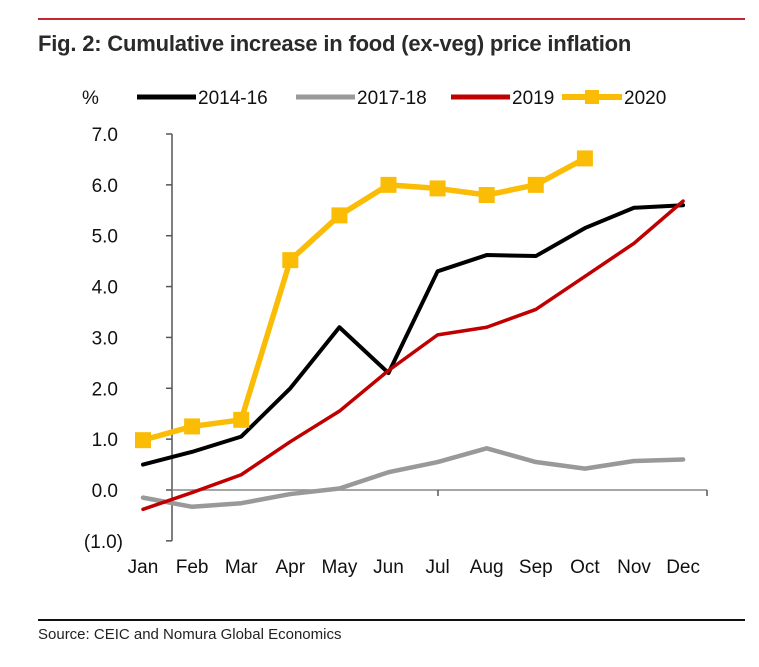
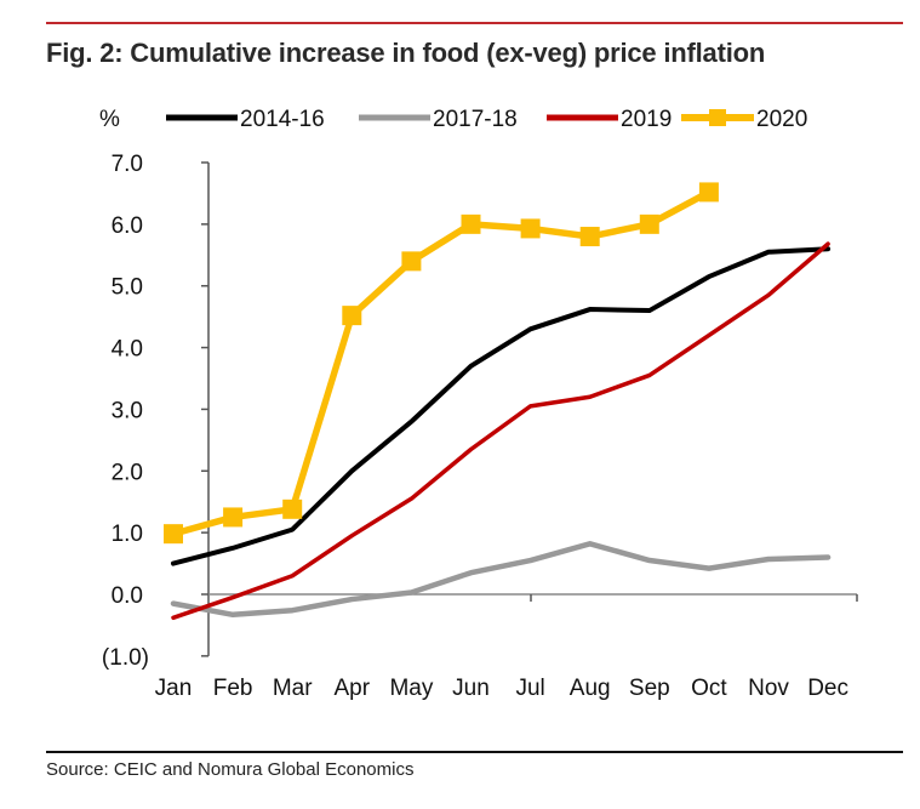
2014-16/May: 3.2 -> 2.8
2014-16/Jun: 2.3 -> 3.7
